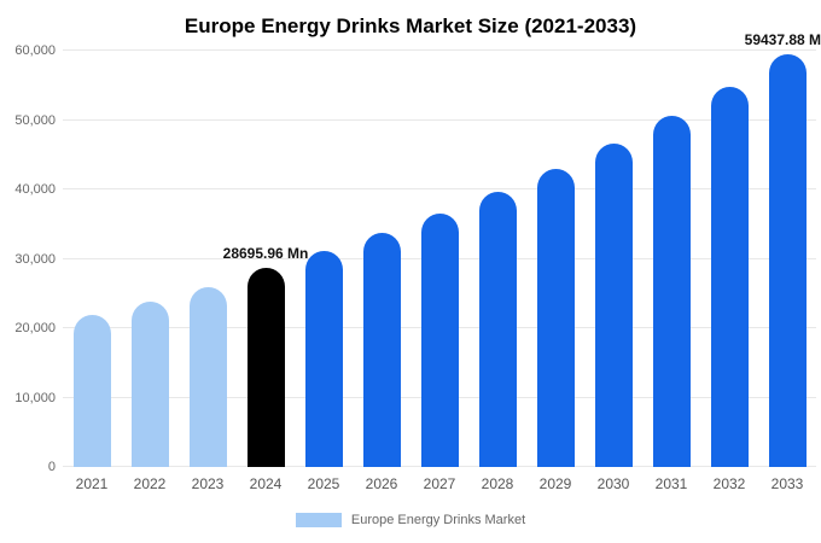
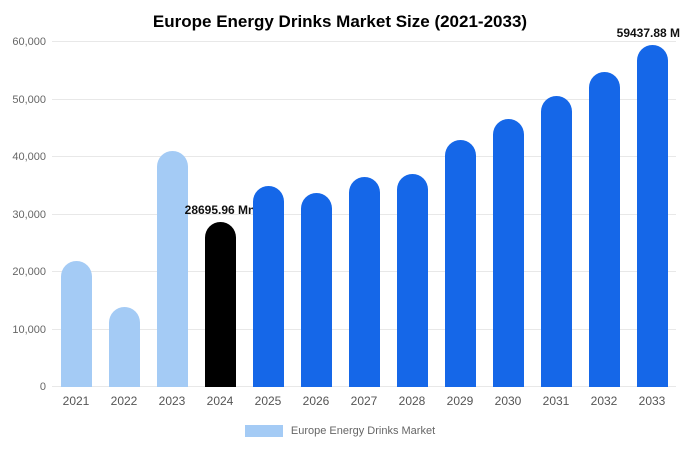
2022: 24000 -> 14000
2023: 26000 -> 41000
2025: 31000 -> 35000
2028: 40000 -> 37000
